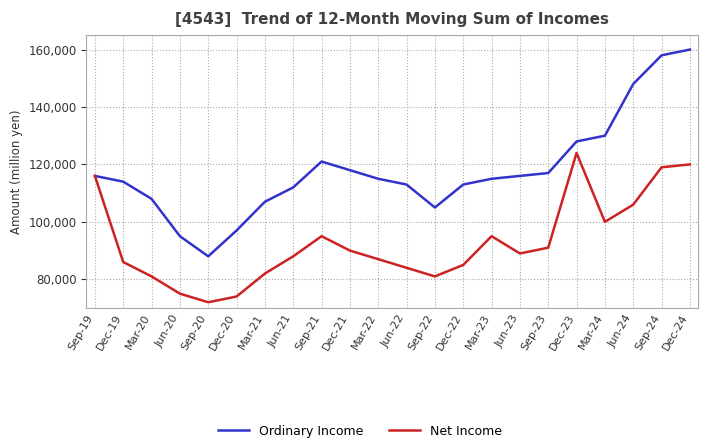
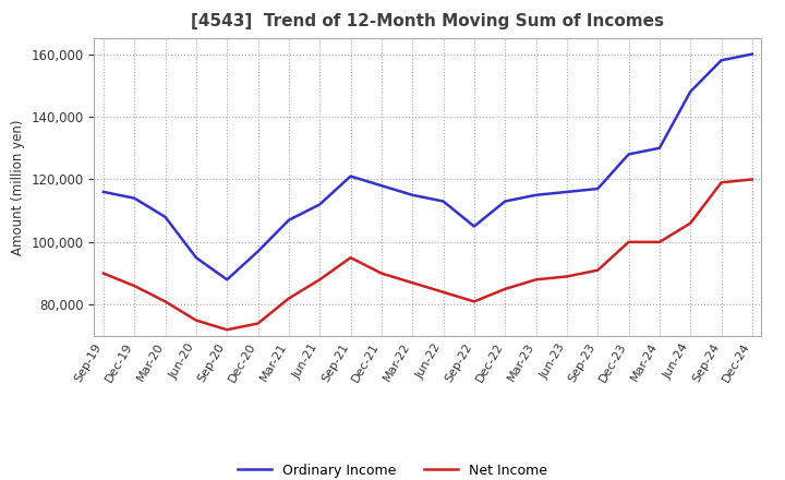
Net Income/Sep-19: 116,000 -> 90,000
Net Income/Mar-23: 95,000 -> 88,000
Net Income/Dec-23: 124,000 -> 100,000
